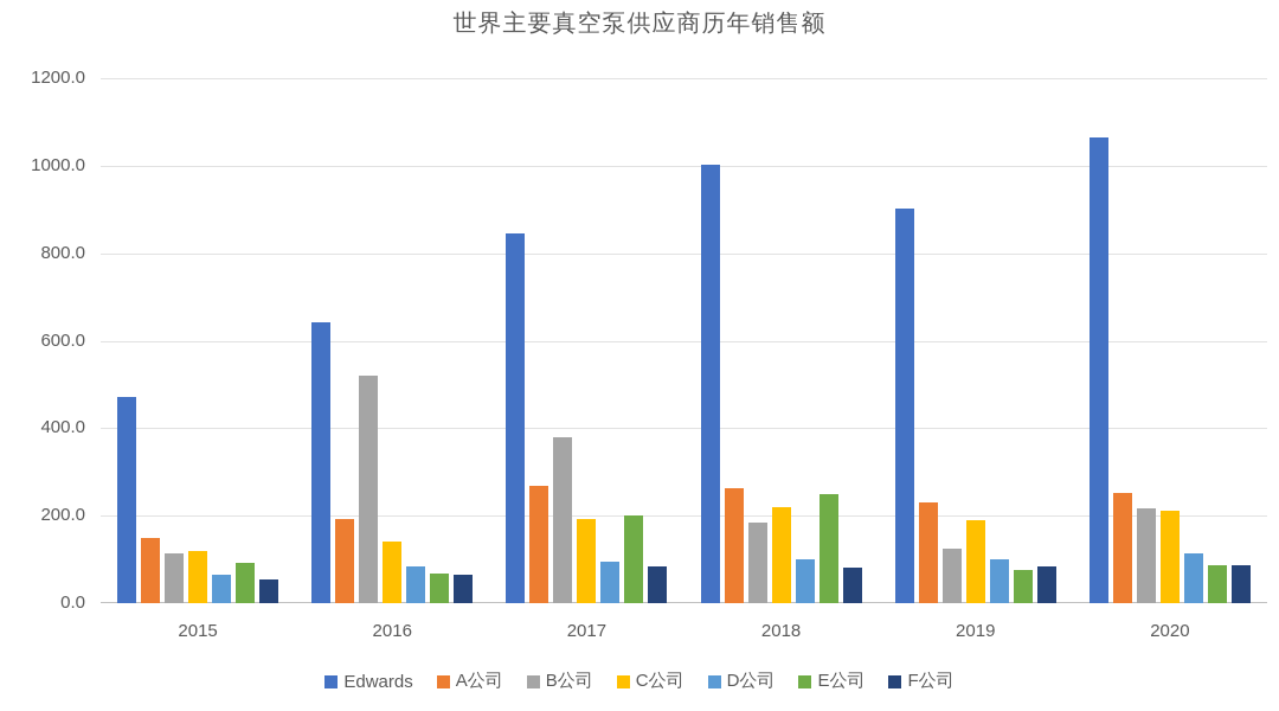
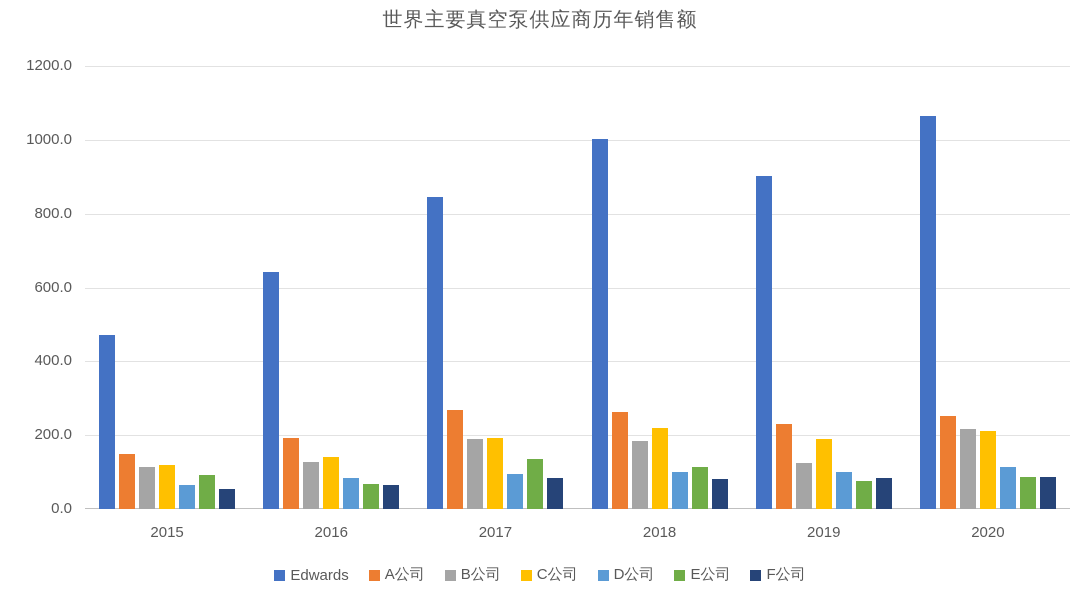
B公司/2016: 520 -> 130
B公司/2017: 380 -> 190
E公司/2017: 200 -> 140
E公司/2018: 250 -> 110
